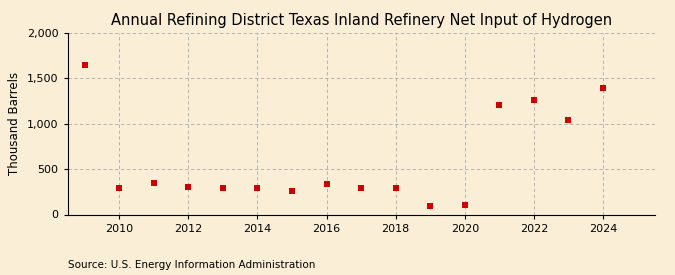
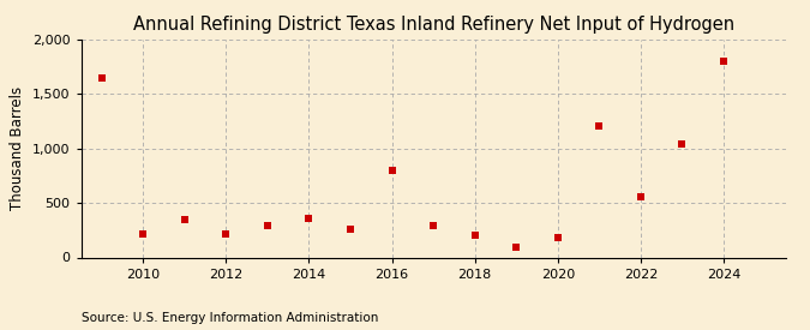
2010: 290 -> 220
2012: 300 -> 220
2014: 300 -> 360
2016: 340 -> 800
2018: 300 -> 200
2020: 110 -> 180
2022: 1,260 -> 560
2024: 1,390 -> 1,800
